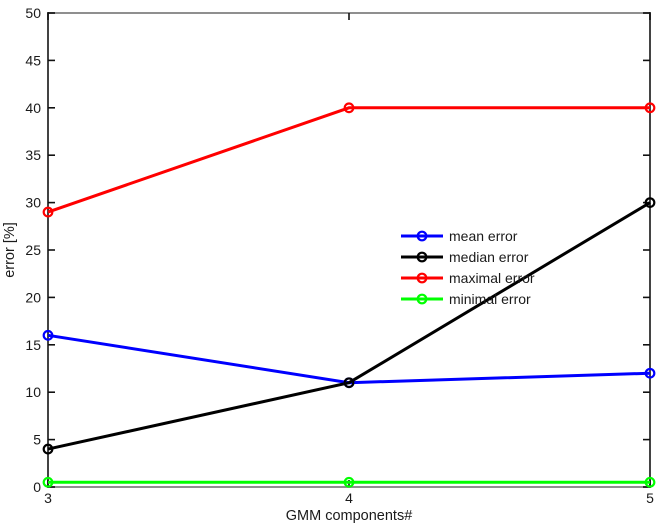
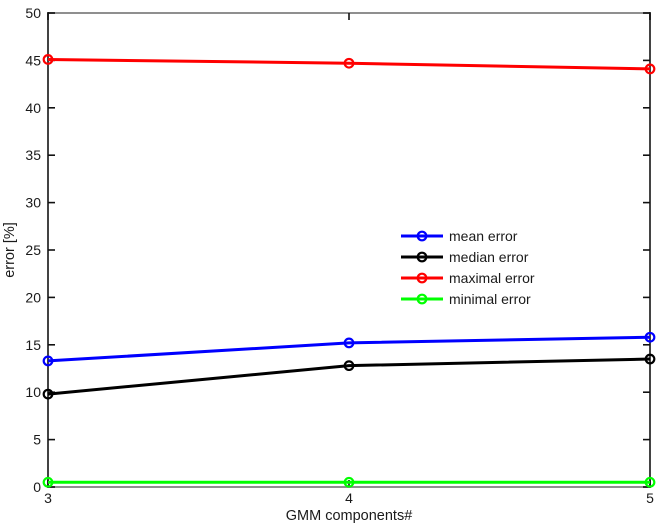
mean error/3: 16 -> 13
median error/3: 4 -> 10
maximal error/3: 29 -> 45
mean error/4: 11 -> 15
median error/4: 11 -> 13
maximal error/4: 40 -> 45
mean error/5: 12 -> 16
median error/5: 30 -> 14
maximal error/5: 40 -> 44
